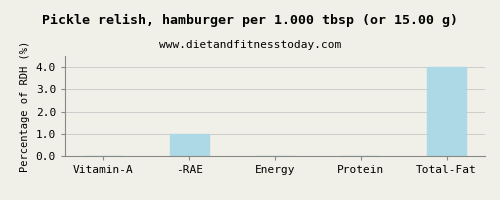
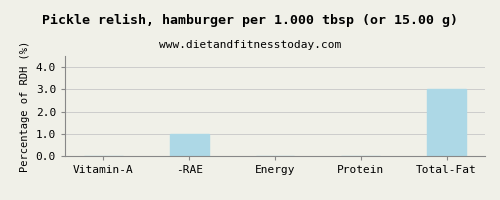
Total-Fat: 4 -> 3
